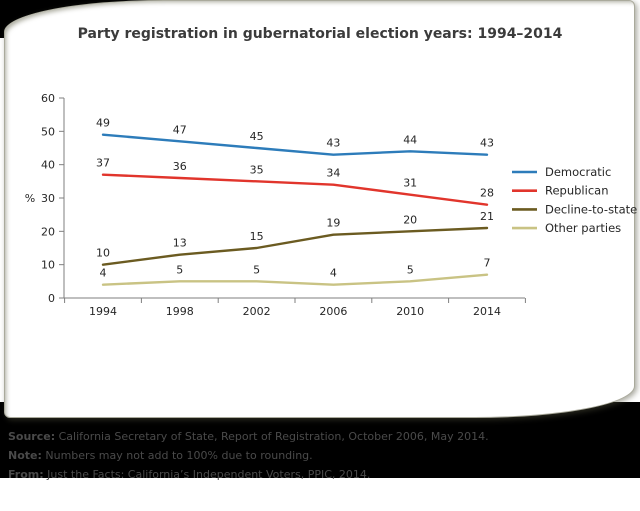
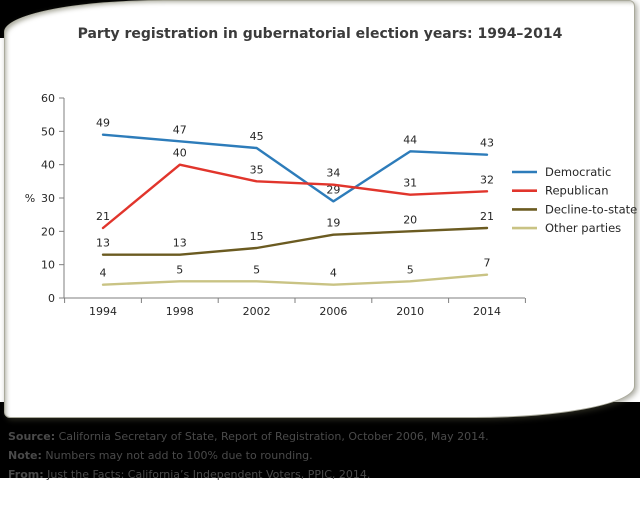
Republican/1994: 37 -> 21
Decline-to-state/1994: 10 -> 13
Republican/1998: 36 -> 40
Democratic/2006: 43 -> 29
Republican/2014: 28 -> 32
